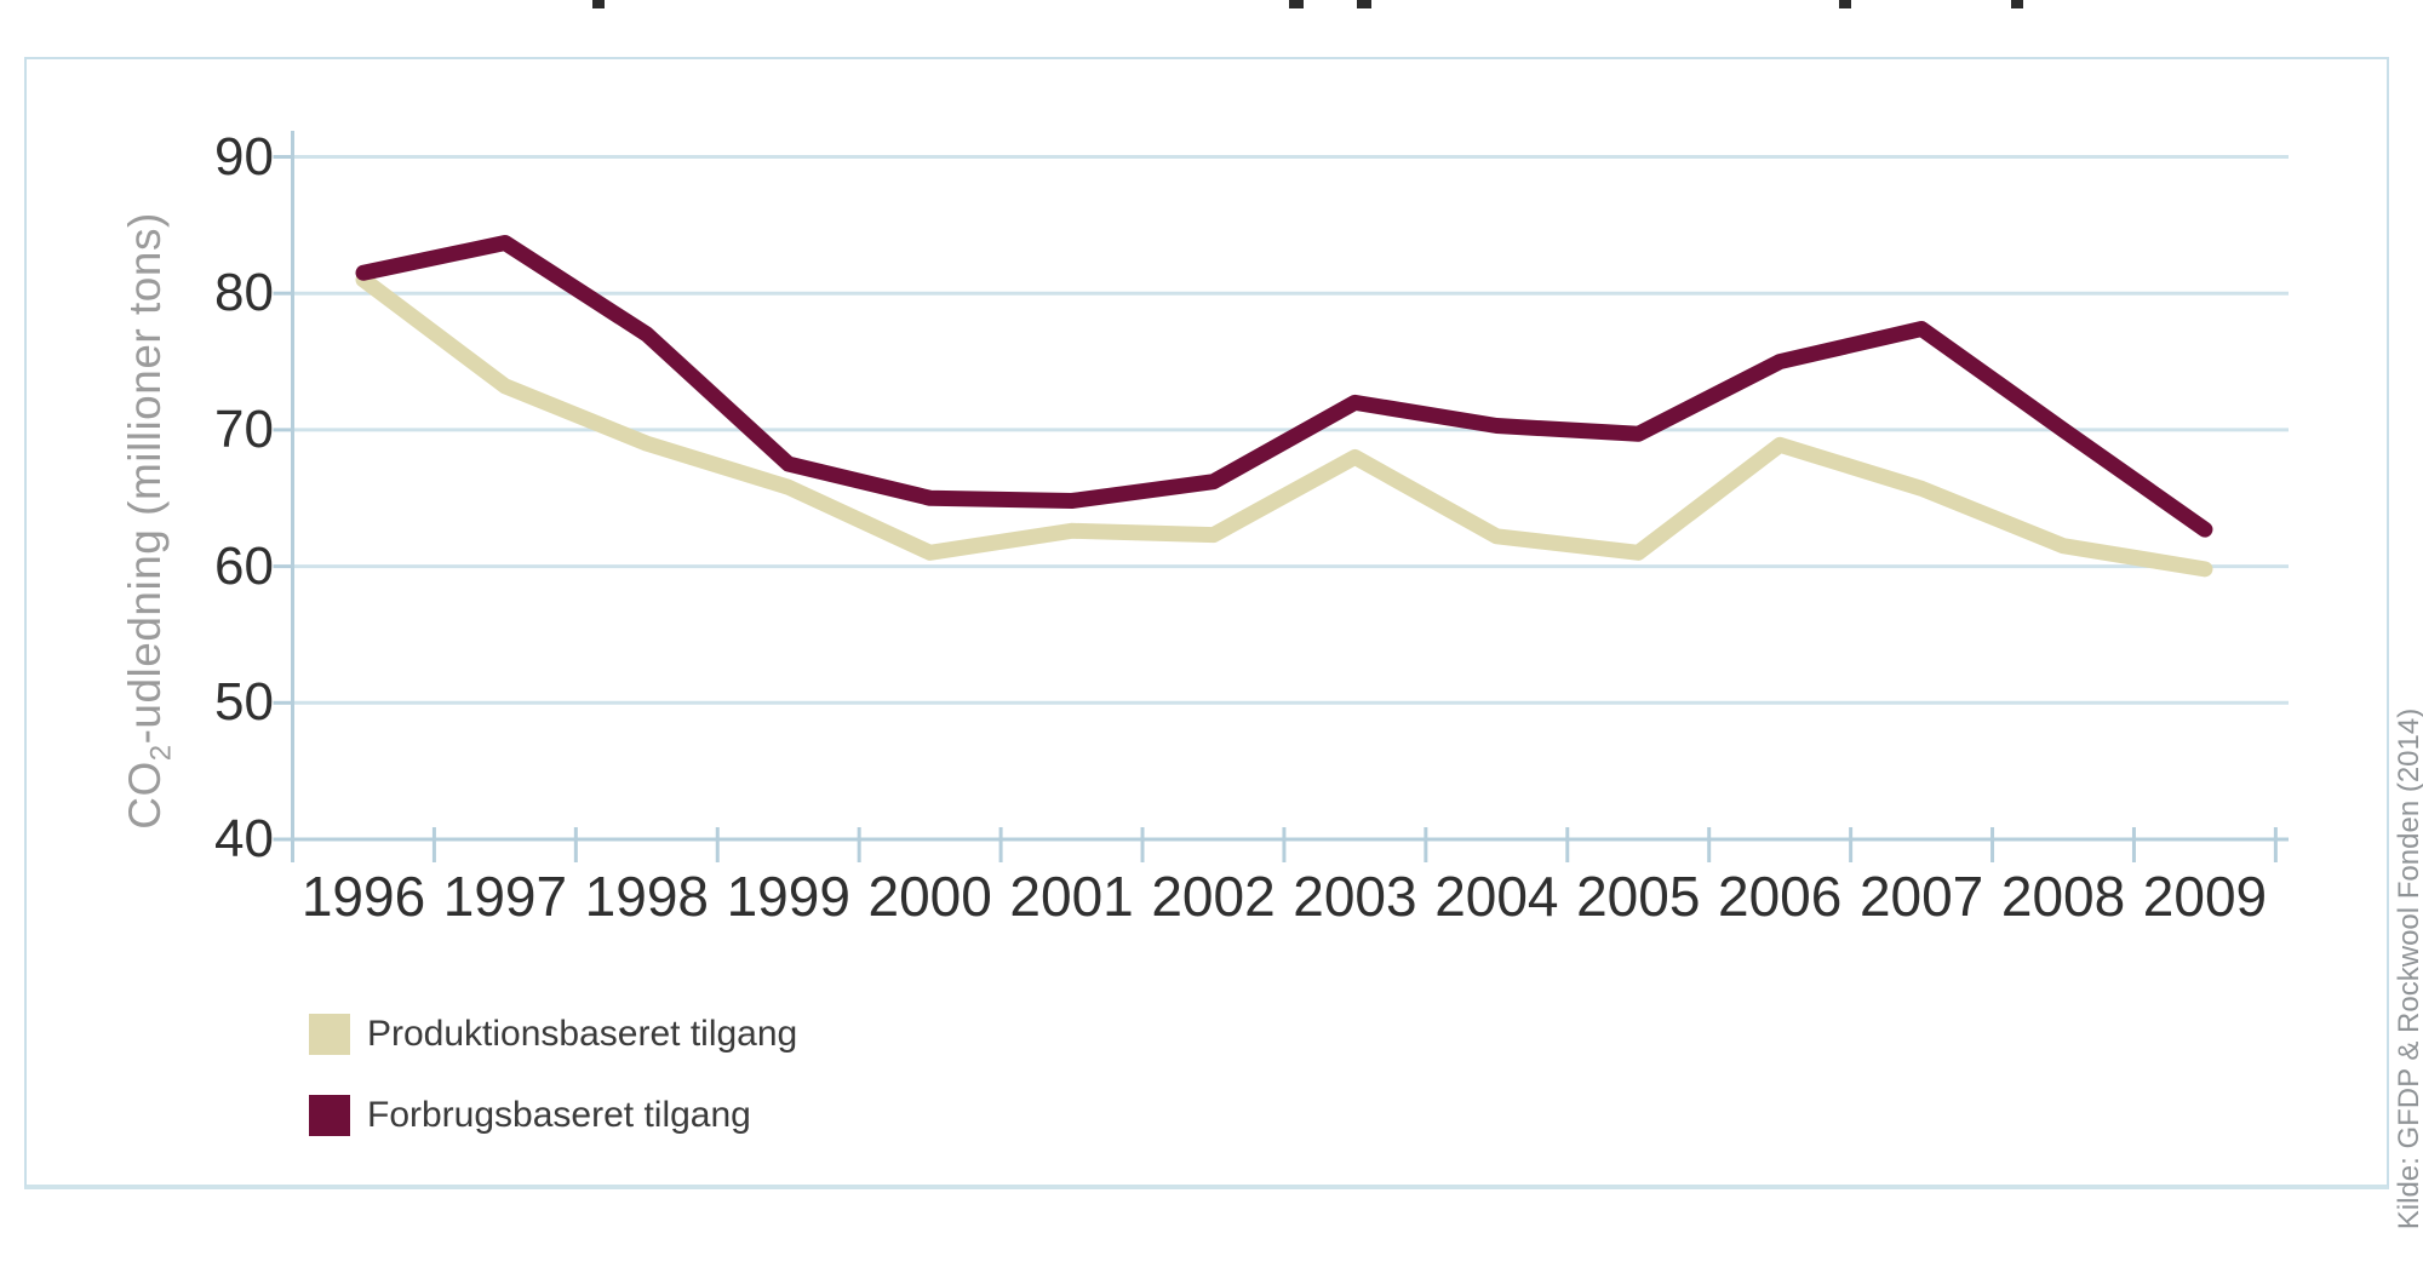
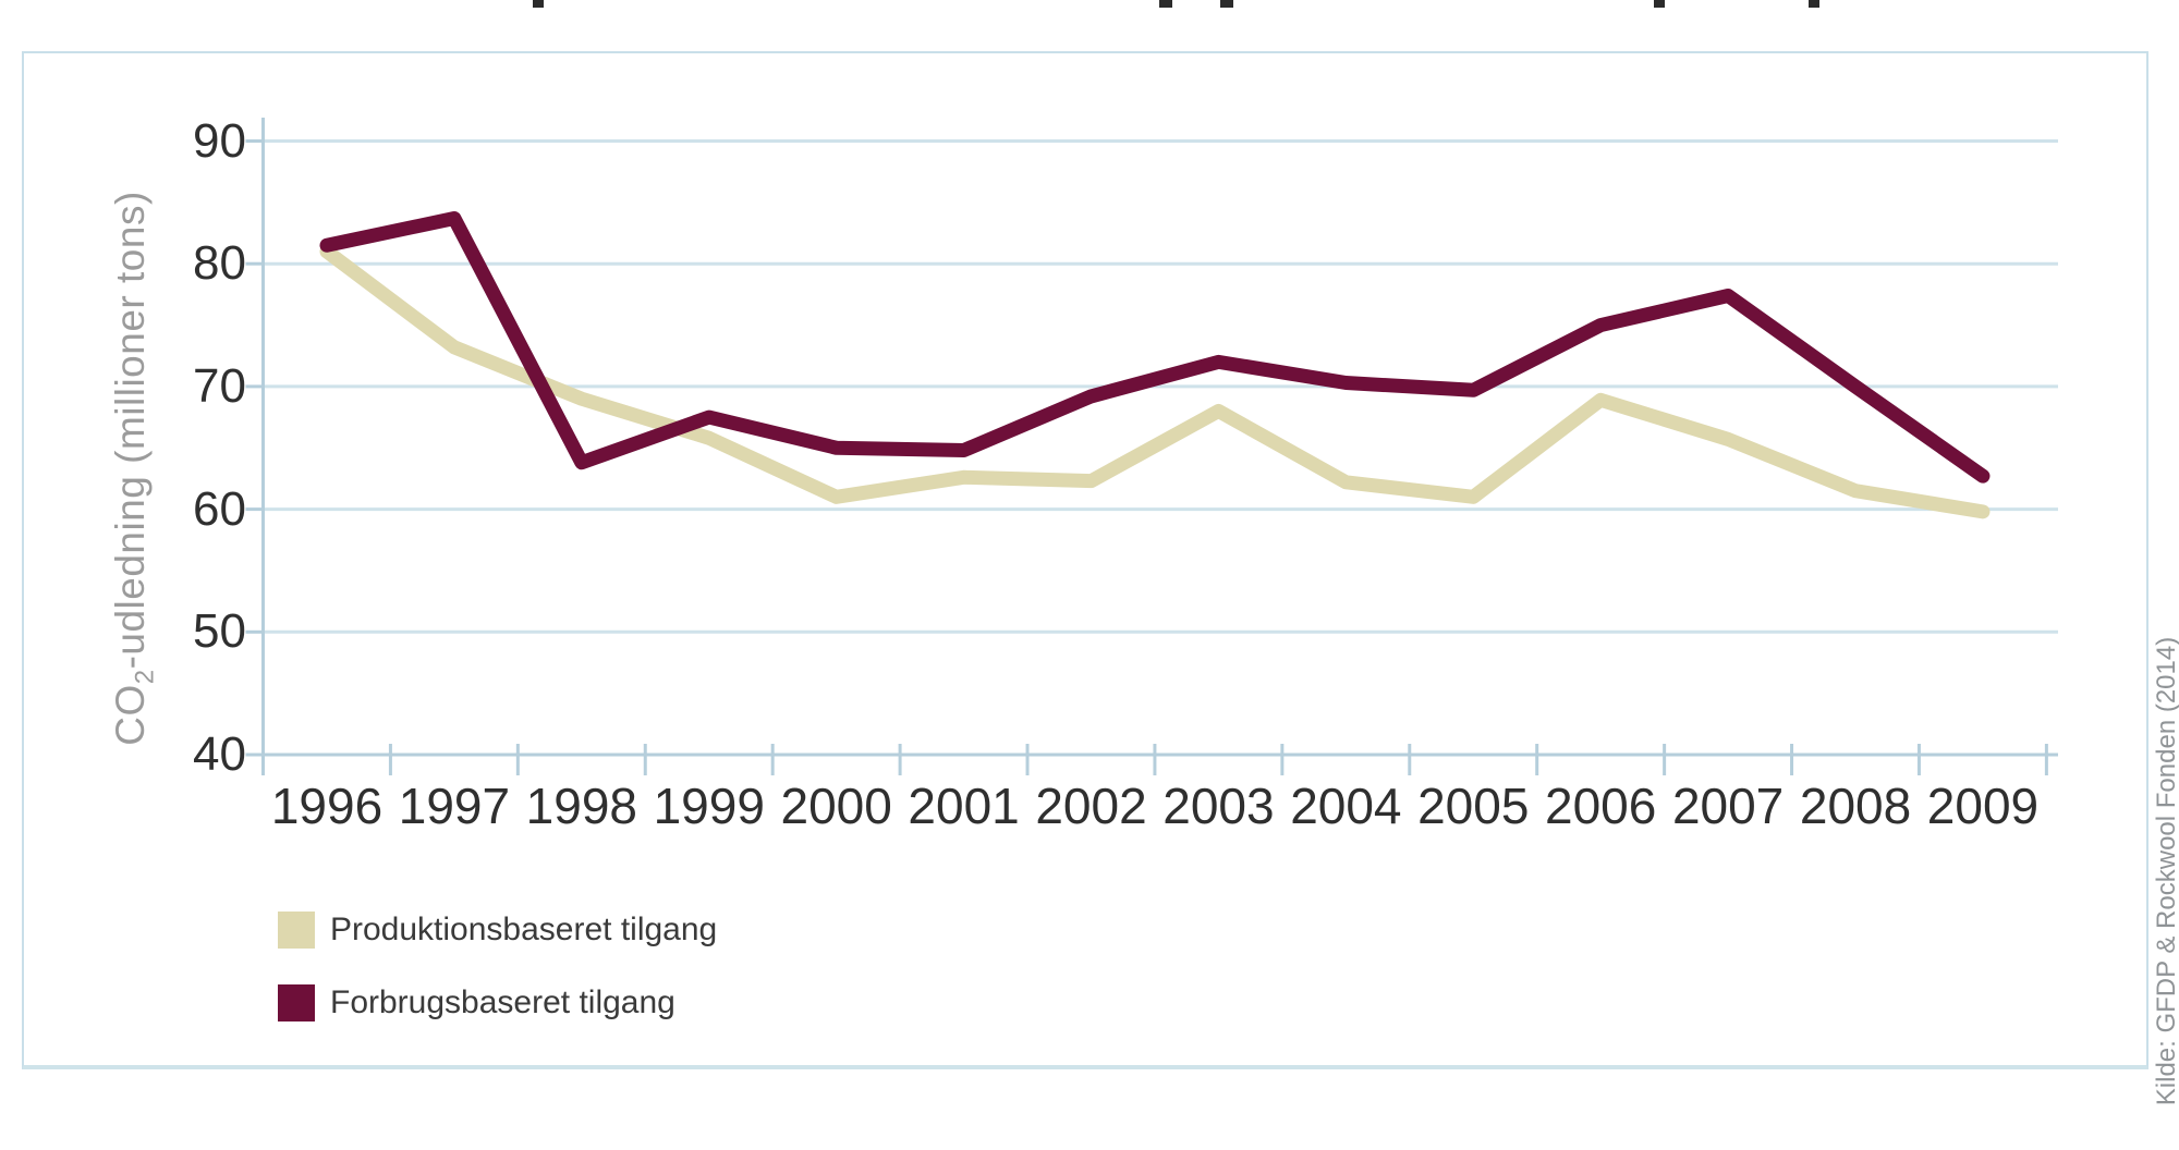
Forbrugsbaseret tilgang/1998: 77.0 -> 63.8
Forbrugsbaseret tilgang/2002: 66.2 -> 69.2
